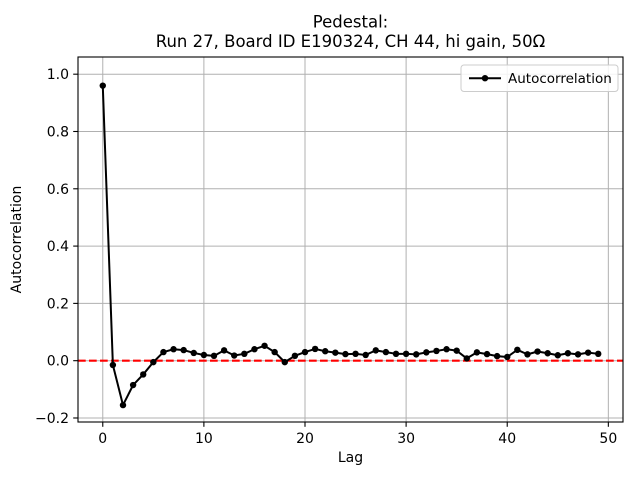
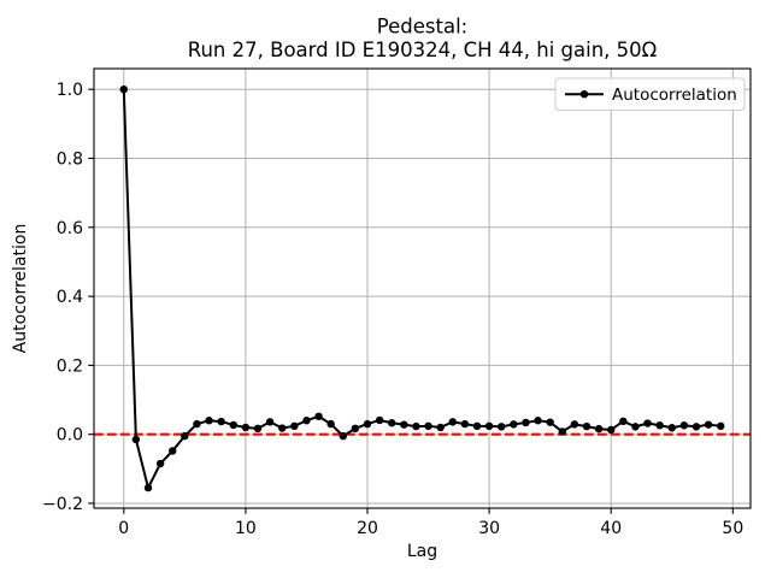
0: 0.96 -> 1.00
